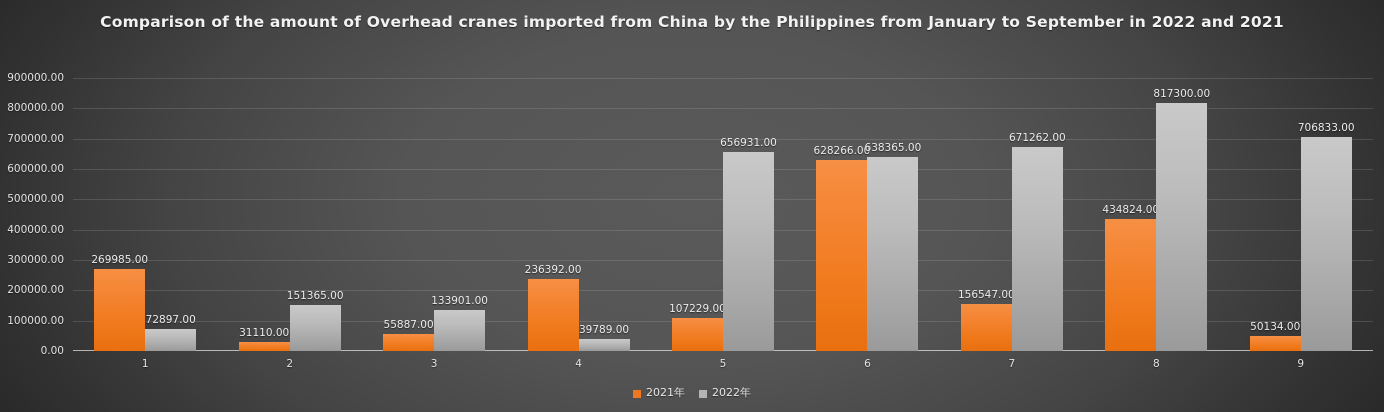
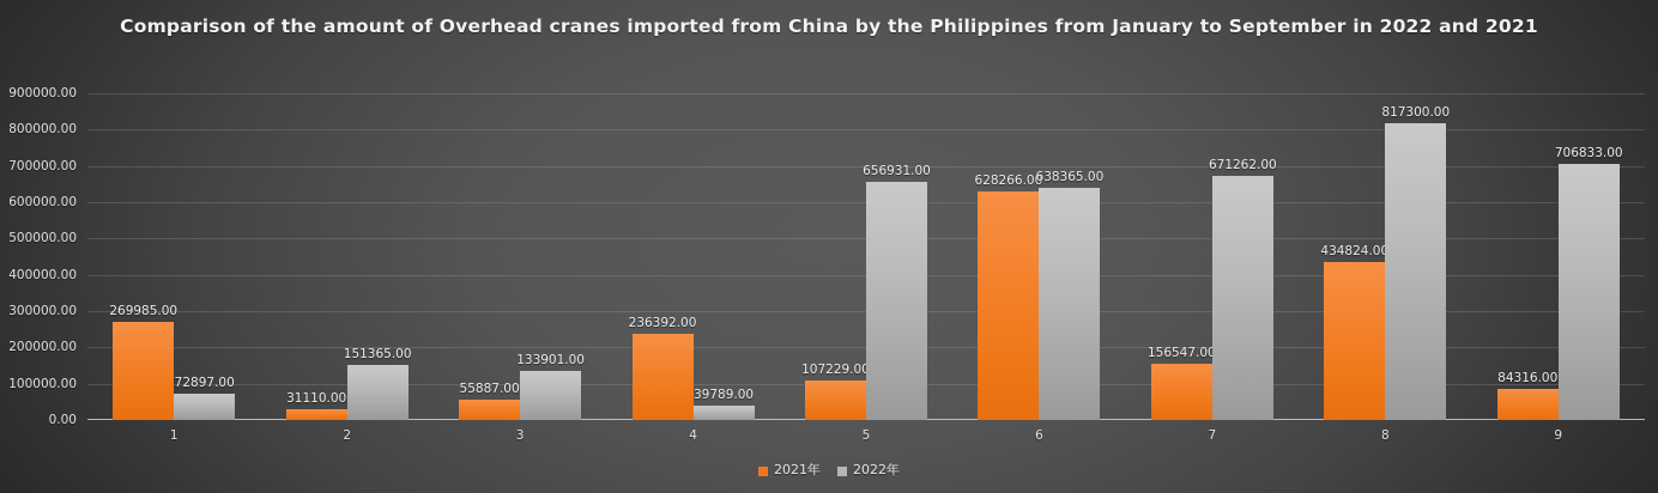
2021年/9: 50134.00 -> 84316.00
